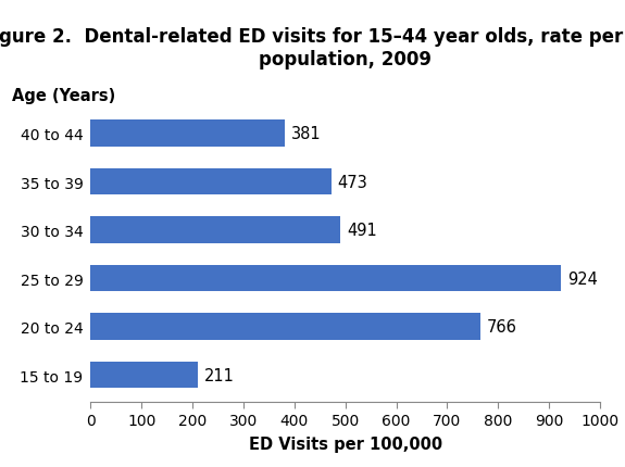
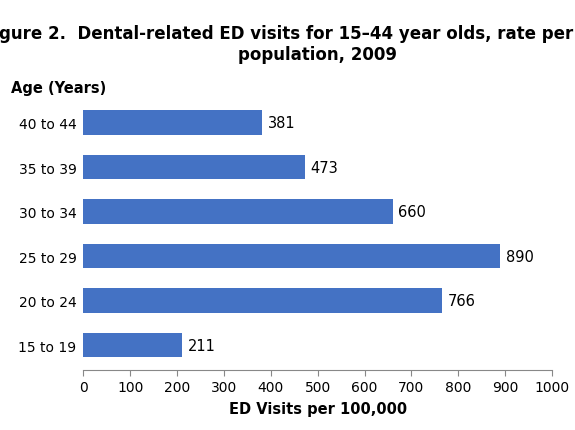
30 to 34: 491 -> 660
25 to 29: 924 -> 890
